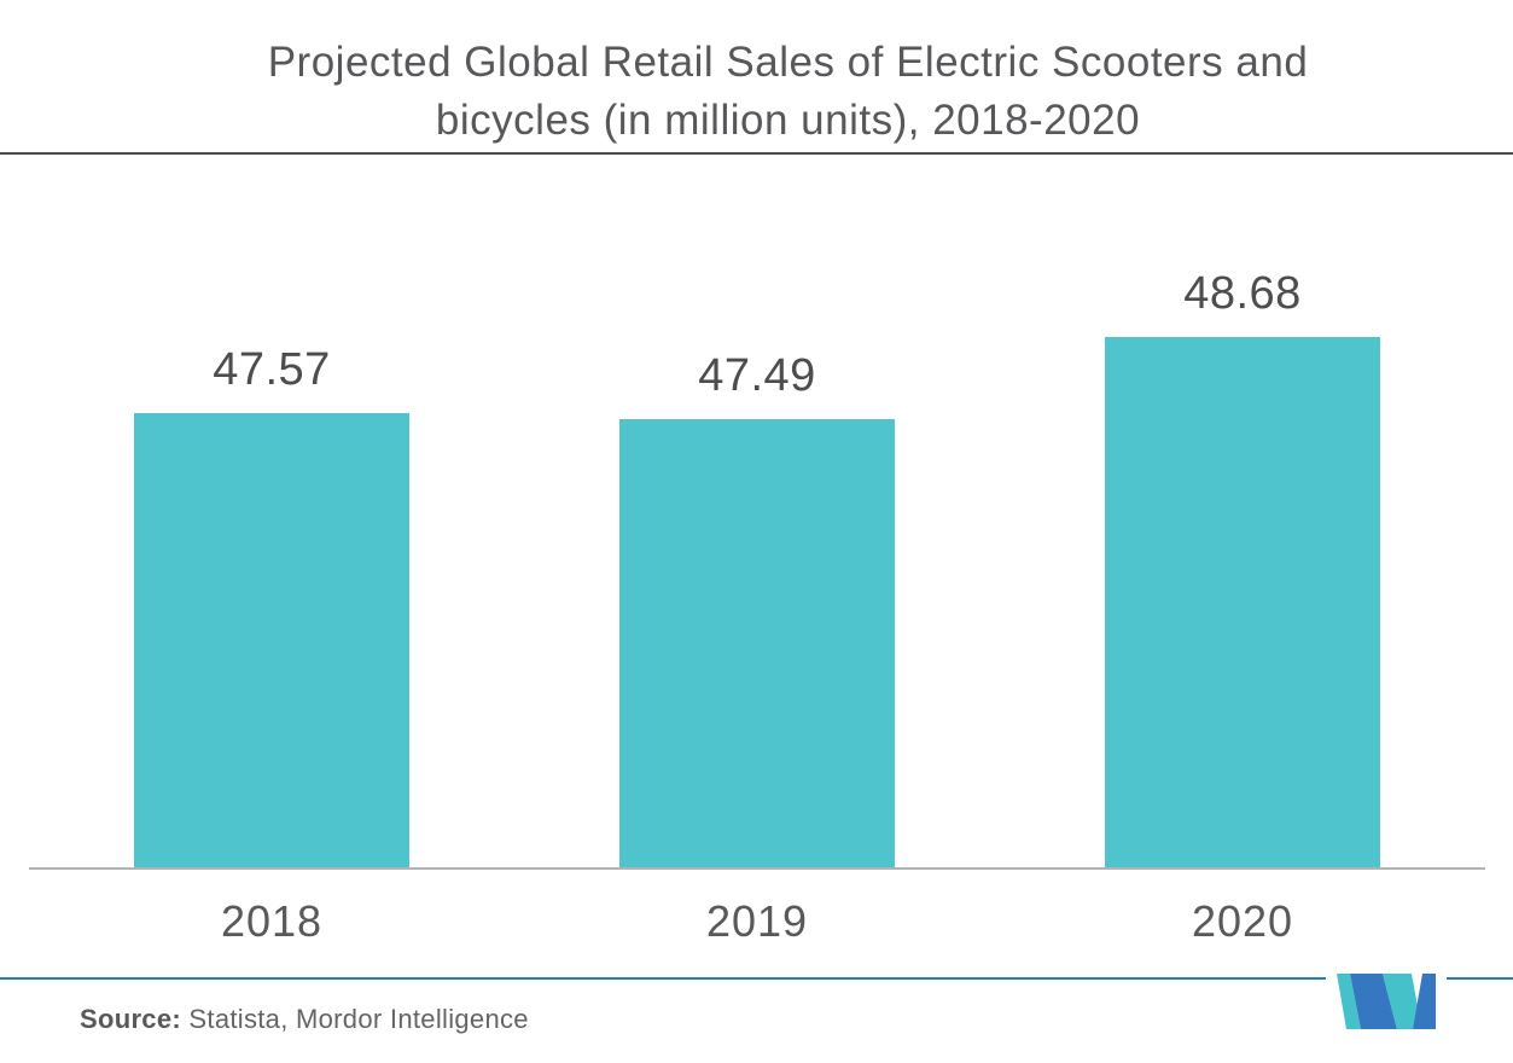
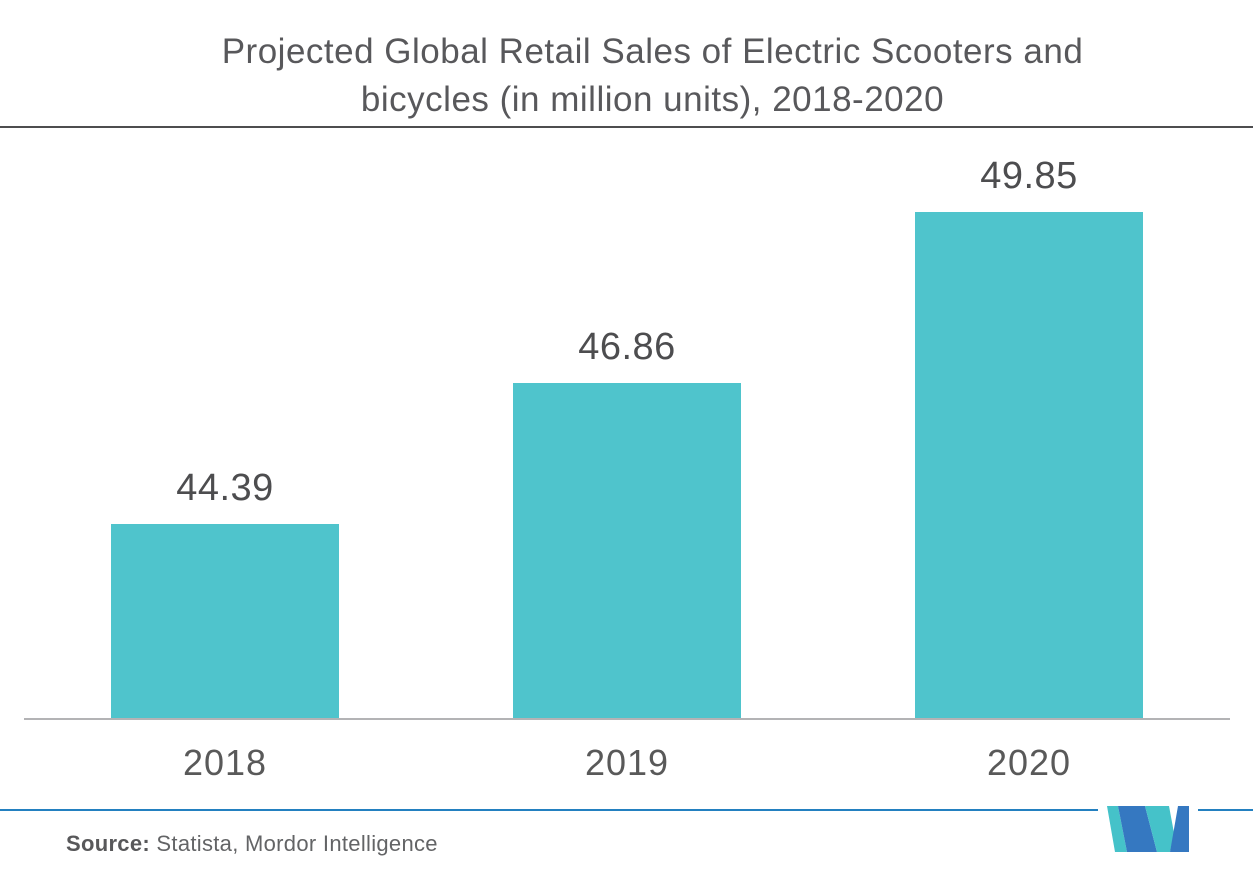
2018: 47.57 -> 44.39
2019: 47.49 -> 46.86
2020: 48.68 -> 49.85
